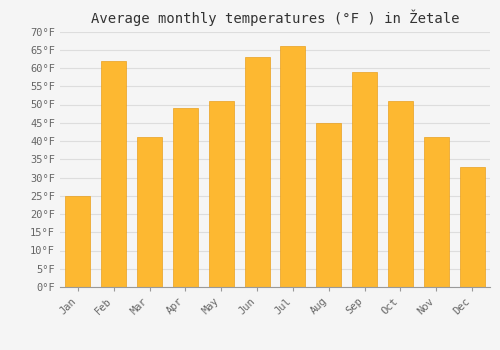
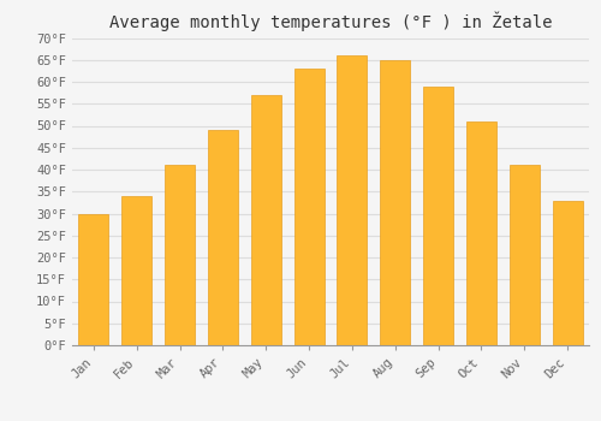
Jan: 25°F -> 30°F
Feb: 62°F -> 34°F
May: 51°F -> 57°F
Aug: 45°F -> 65°F
